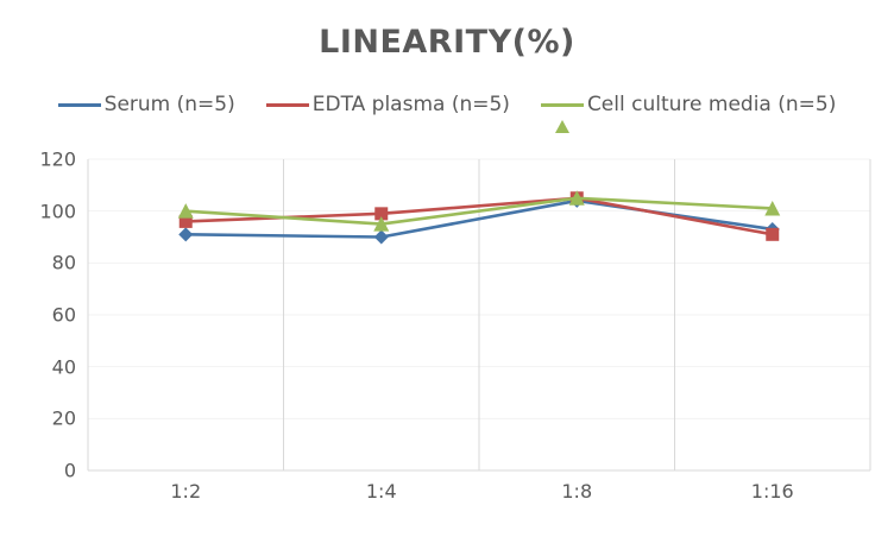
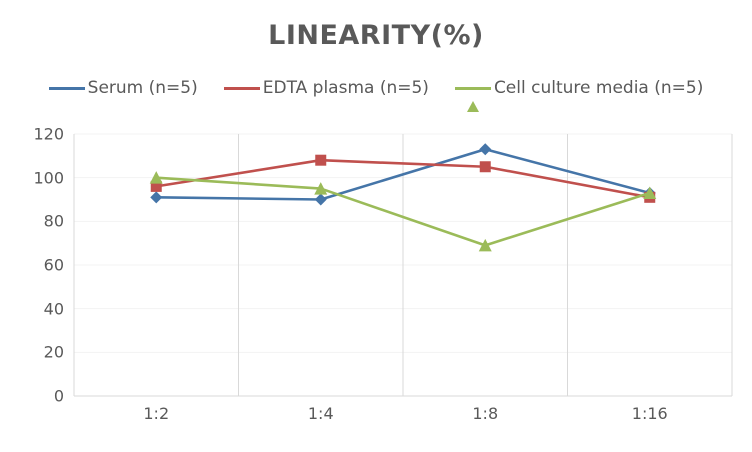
EDTA plasma (n=5)/1:4: 99 -> 108
Serum (n=5)/1:8: 104 -> 113
Cell culture media (n=5)/1:8: 105 -> 69
Cell culture media (n=5)/1:16: 101 -> 93
